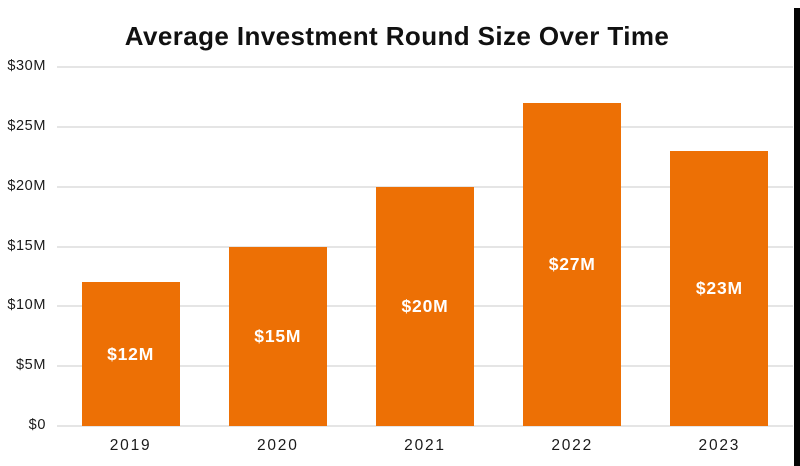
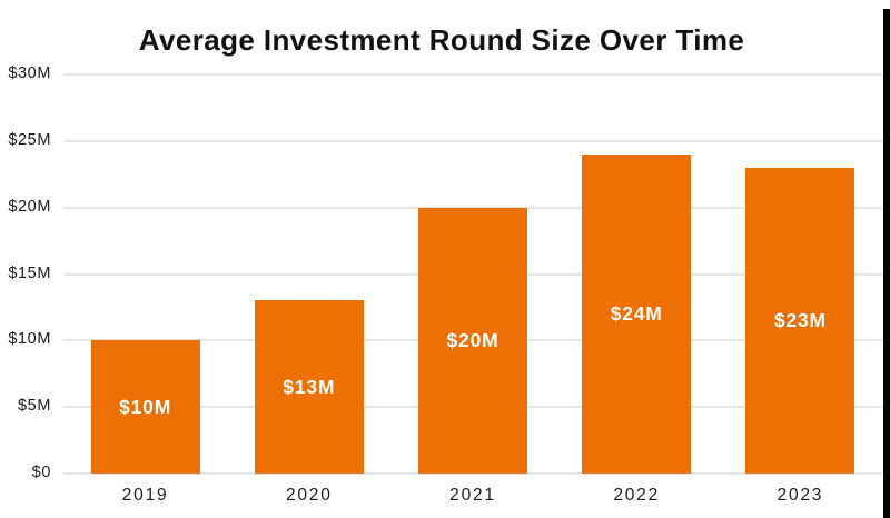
2019: $12M -> $10M
2020: $15M -> $13M
2022: $27M -> $24M
